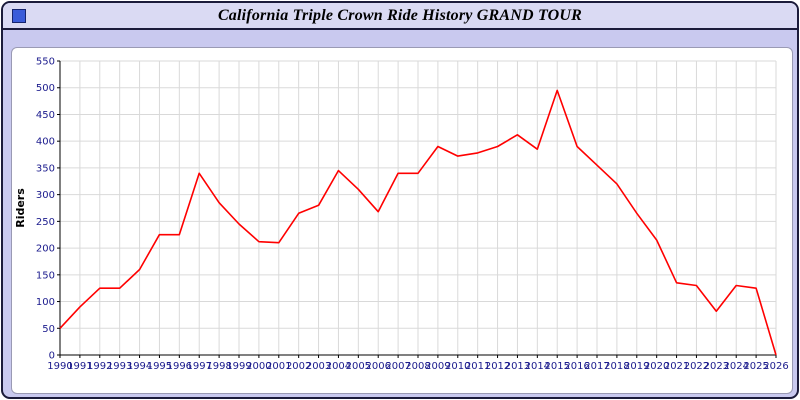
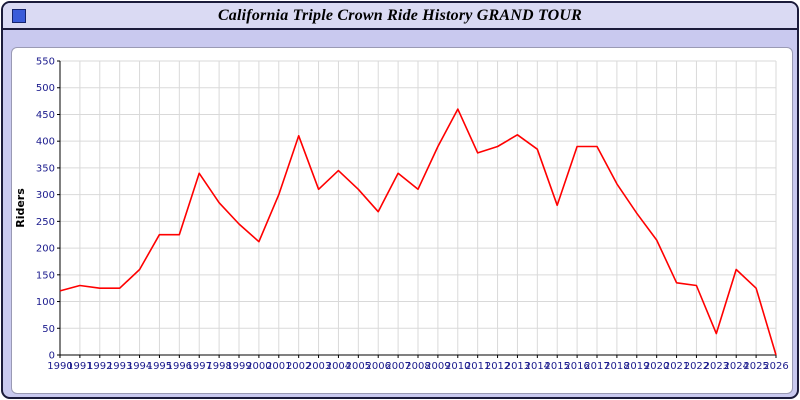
1990: 50 -> 120
1991: 90 -> 130
2001: 210 -> 300
2002: 260 -> 410
2003: 280 -> 310
2008: 340 -> 310
2010: 370 -> 460
2015: 500 -> 280
2017: 360 -> 390
2023: 80 -> 40
2024: 130 -> 160
